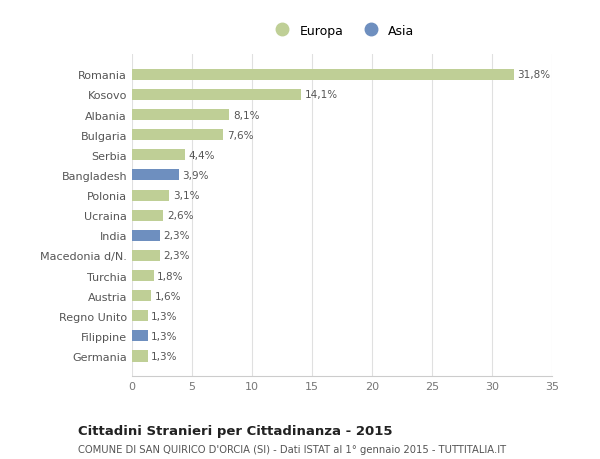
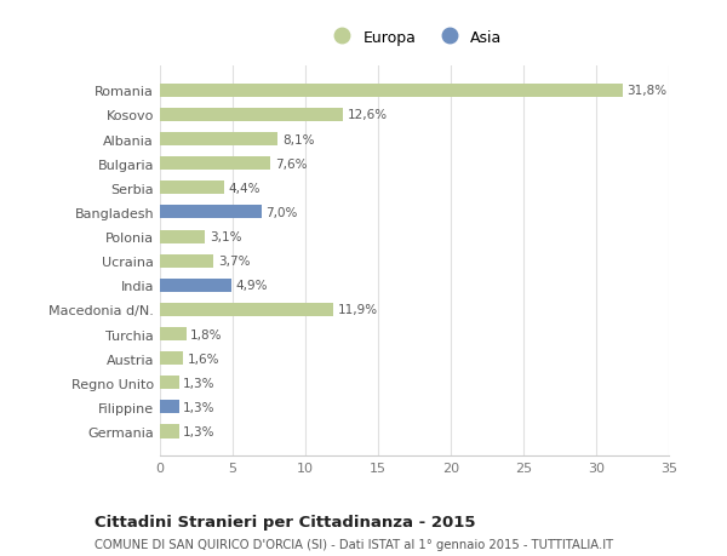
Kosovo: 14,1% -> 12,6%
Bangladesh: 3,9% -> 7,0%
Ucraina: 2,6% -> 3,7%
India: 2,3% -> 4,9%
Macedonia d/N.: 2,3% -> 11,9%
